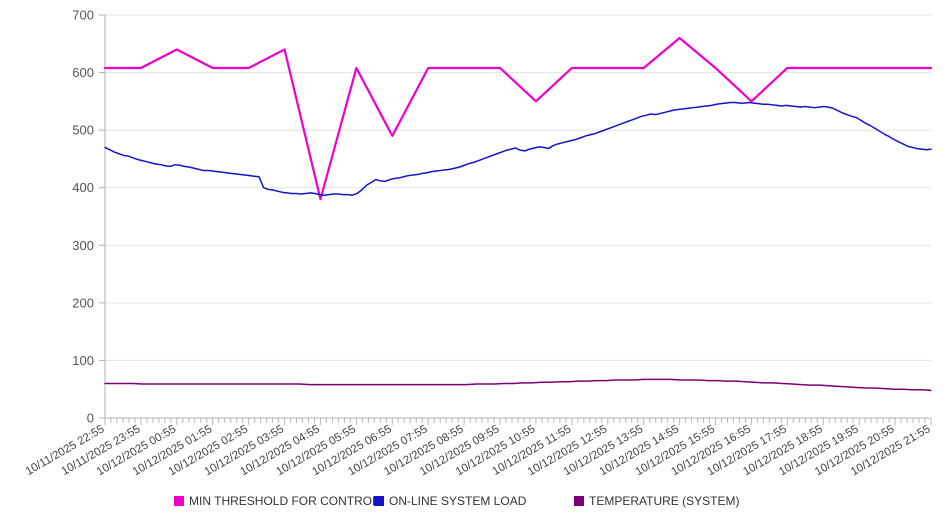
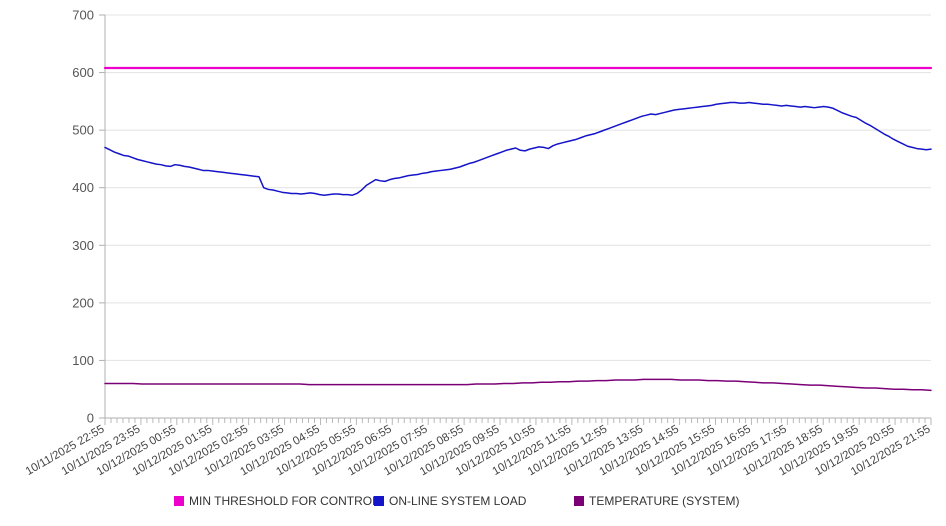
MIN THRESHOLD FOR CONTROL/10/12/2025 00:55: 640 -> 610
MIN THRESHOLD FOR CONTROL/10/12/2025 03:55: 640 -> 610
MIN THRESHOLD FOR CONTROL/10/12/2025 04:55: 380 -> 610
MIN THRESHOLD FOR CONTROL/10/12/2025 06:55: 490 -> 610
MIN THRESHOLD FOR CONTROL/10/12/2025 10:55: 550 -> 610
MIN THRESHOLD FOR CONTROL/10/12/2025 14:55: 660 -> 610
MIN THRESHOLD FOR CONTROL/10/12/2025 16:55: 550 -> 610
